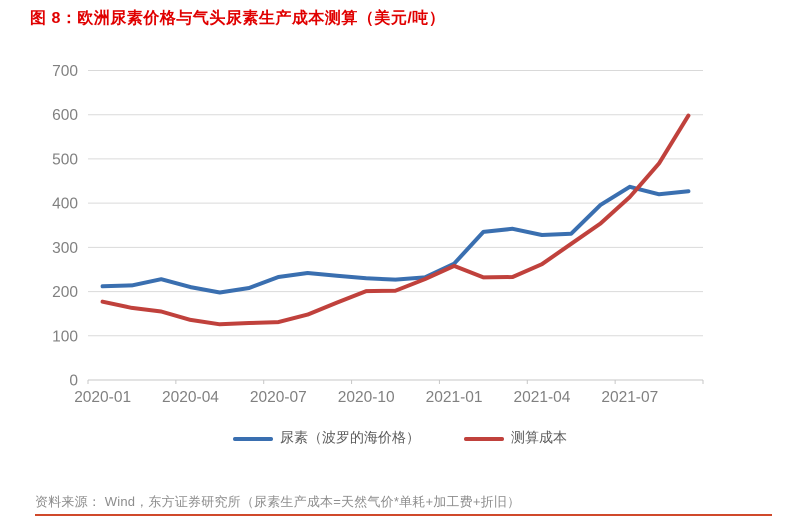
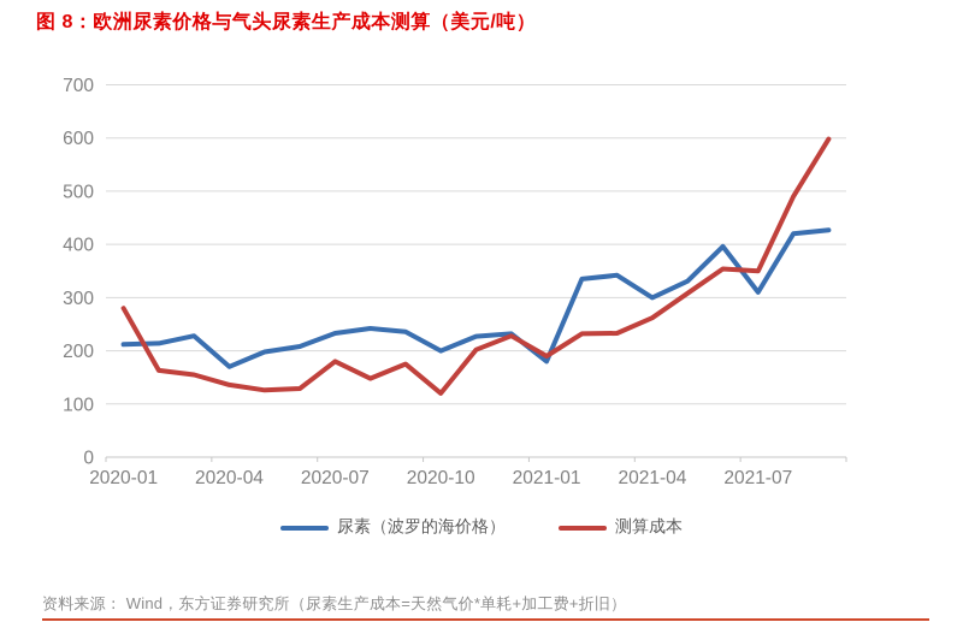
测算成本/2020-01: 180 -> 280
尿素（波罗的海价格）/2020-04: 210 -> 170
测算成本/2020-07: 130 -> 180
尿素（波罗的海价格）/2020-10: 230 -> 200
测算成本/2020-10: 200 -> 120
尿素（波罗的海价格）/2021-01: 260 -> 180
测算成本/2021-01: 260 -> 190
尿素（波罗的海价格）/2021-04: 330 -> 300
尿素（波罗的海价格）/2021-07: 440 -> 310
测算成本/2021-07: 410 -> 350
